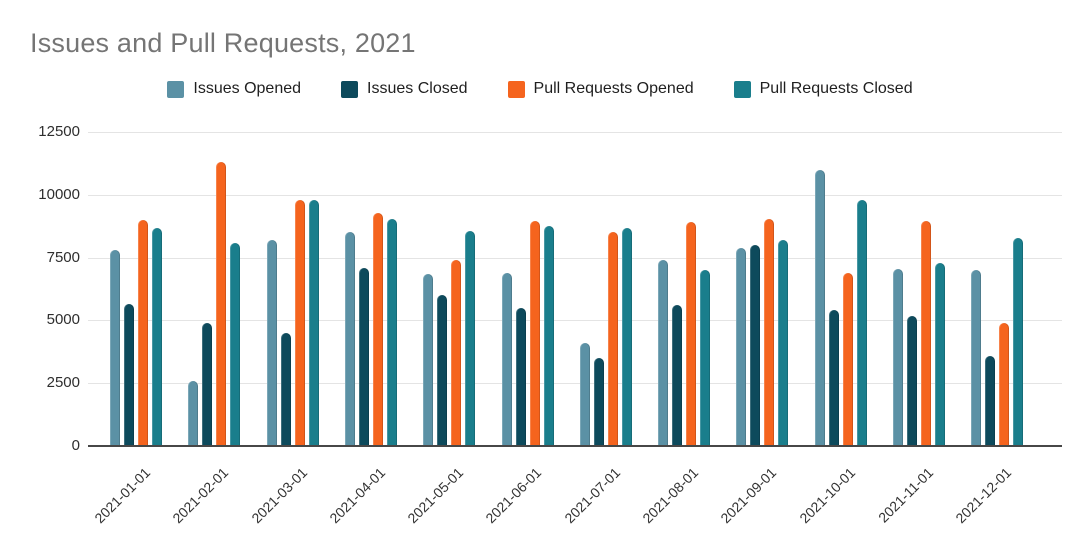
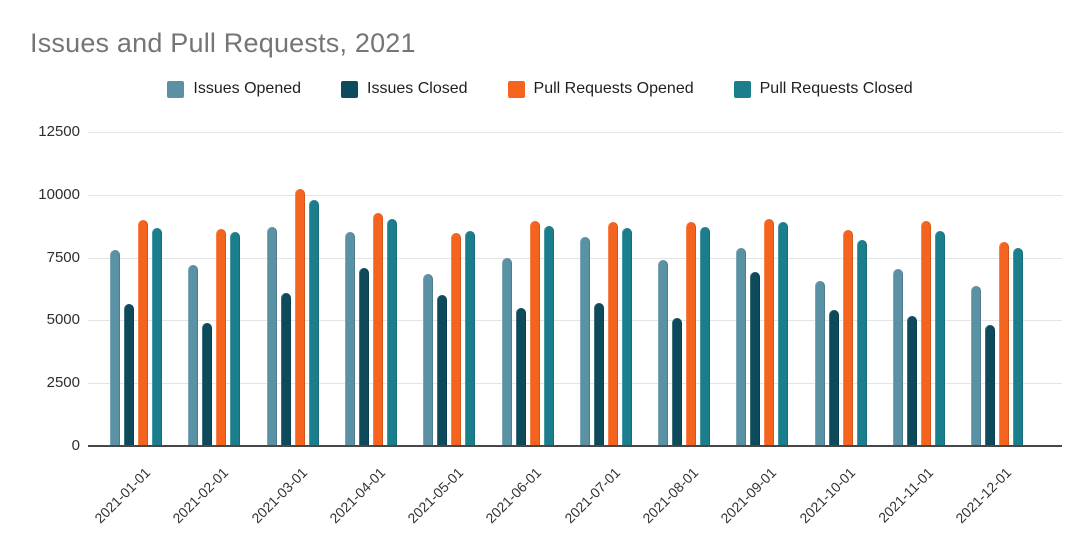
Issues Opened/2021-02-01: 2600 -> 7200
Pull Requests Opened/2021-02-01: 11300 -> 8600
Pull Requests Closed/2021-02-01: 8100 -> 8500
Issues Opened/2021-03-01: 8200 -> 8700
Issues Closed/2021-03-01: 4500 -> 6100
Pull Requests Opened/2021-03-01: 9800 -> 10200
Pull Requests Opened/2021-05-01: 7400 -> 8500
Issues Opened/2021-06-01: 6900 -> 7500
Issues Opened/2021-07-01: 4100 -> 8300
Issues Closed/2021-07-01: 3500 -> 5700
Pull Requests Opened/2021-07-01: 8500 -> 8900
Issues Closed/2021-08-01: 5600 -> 5100
Pull Requests Closed/2021-08-01: 7000 -> 8700
Issues Closed/2021-09-01: 8000 -> 6900
Pull Requests Closed/2021-09-01: 8200 -> 8900
Issues Opened/2021-10-01: 11000 -> 6600
Pull Requests Opened/2021-10-01: 6900 -> 8600
Pull Requests Closed/2021-10-01: 9800 -> 8200
Pull Requests Closed/2021-11-01: 7300 -> 8600
Issues Opened/2021-12-01: 7000 -> 6400
Issues Closed/2021-12-01: 3600 -> 4800
Pull Requests Opened/2021-12-01: 4900 -> 8100
Pull Requests Closed/2021-12-01: 8300 -> 7900
